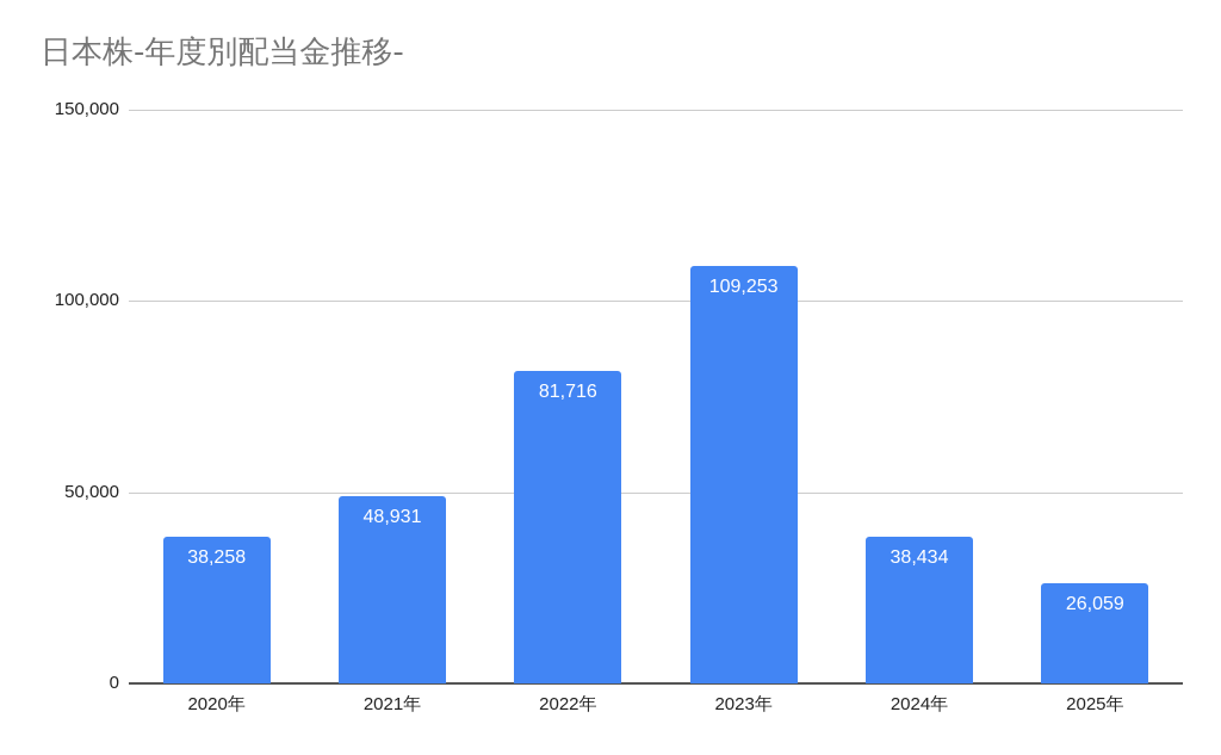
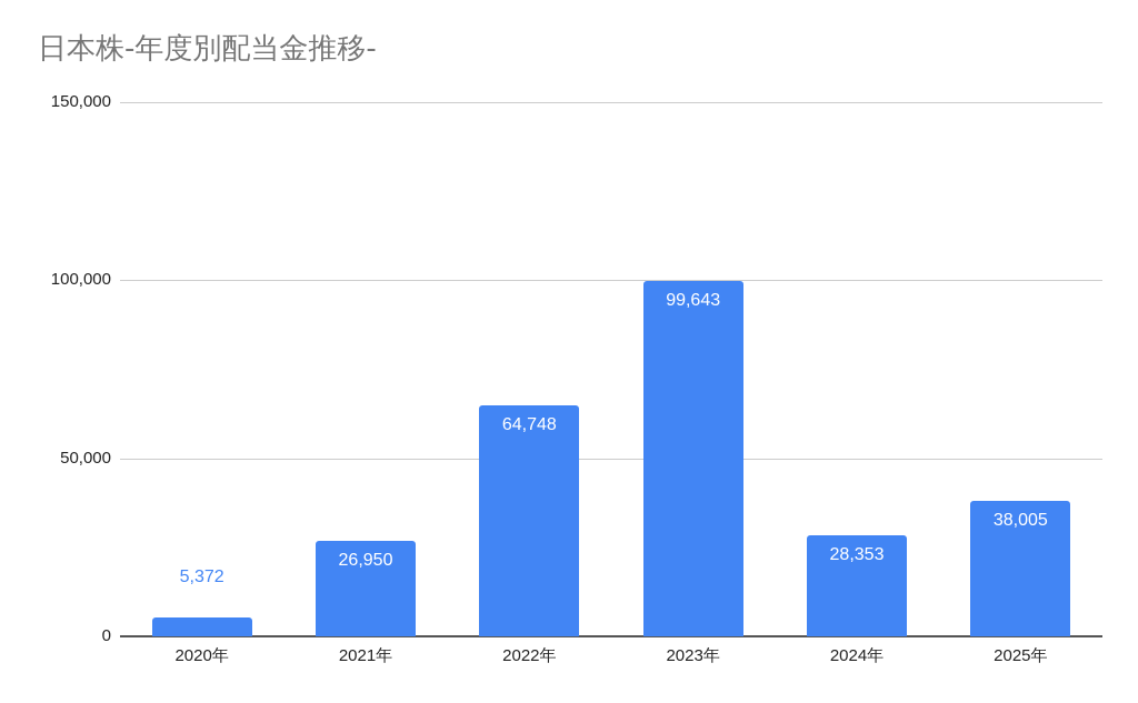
2020年: 38,258 -> 5,372
2021年: 48,931 -> 26,950
2022年: 81,716 -> 64,748
2023年: 109,253 -> 99,643
2024年: 38,434 -> 28,353
2025年: 26,059 -> 38,005
